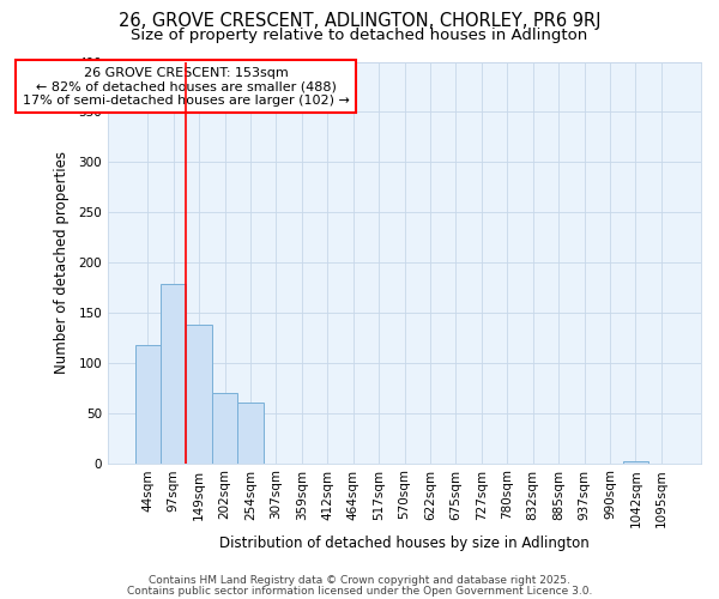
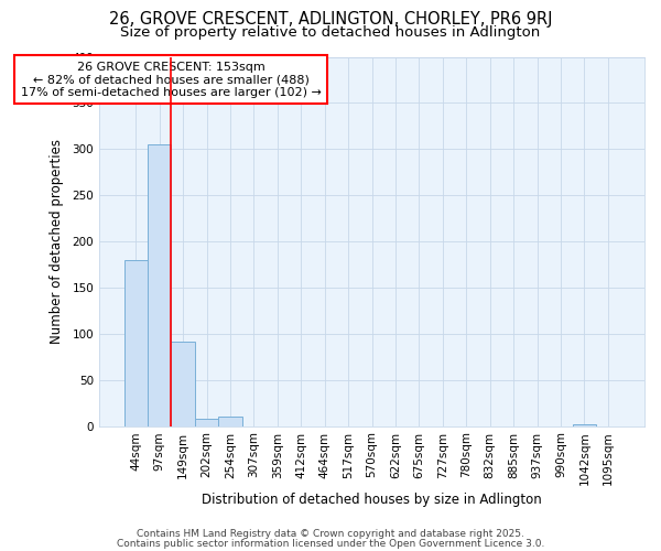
44sqm: 118 -> 180
97sqm: 178 -> 305
149sqm: 138 -> 92
202sqm: 70 -> 8
254sqm: 60 -> 10
